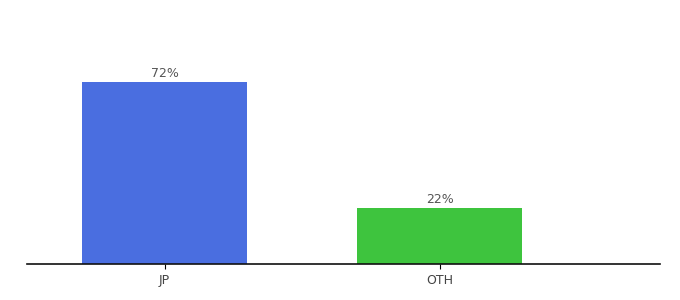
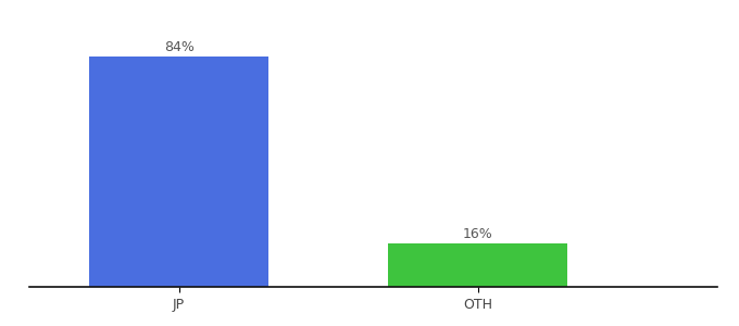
JP: 72% -> 84%
OTH: 22% -> 16%
